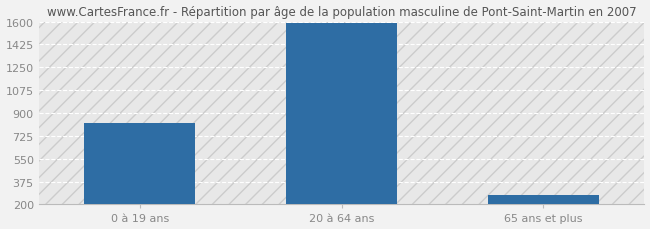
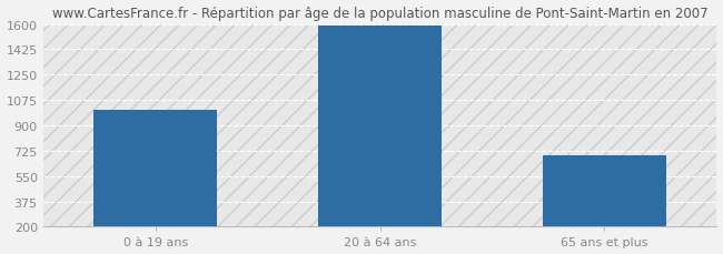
0 à 19 ans: 820 -> 1010
65 ans et plus: 270 -> 690
